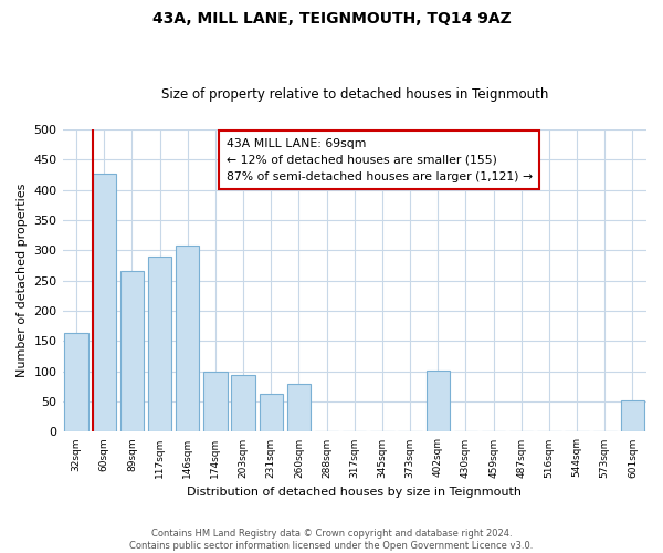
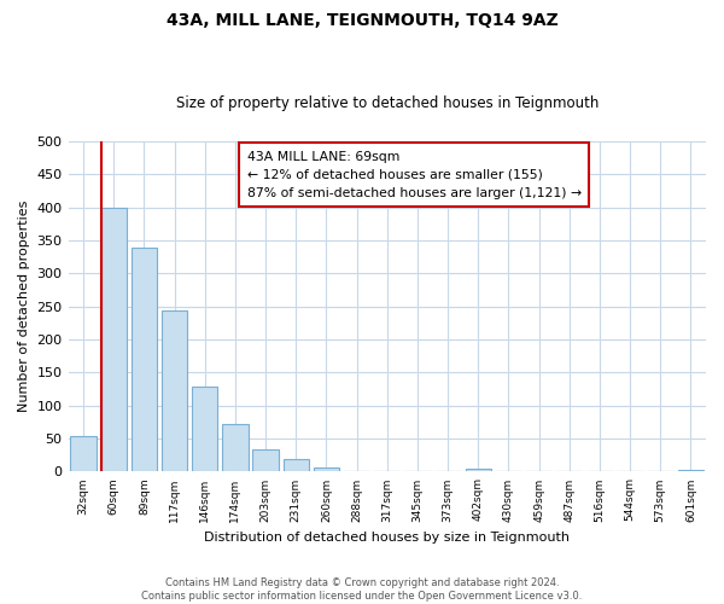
32sqm: 164 -> 53
60sqm: 426 -> 400
89sqm: 266 -> 338
117sqm: 290 -> 243
146sqm: 308 -> 128
174sqm: 100 -> 72
203sqm: 94 -> 34
231sqm: 62 -> 19
260sqm: 80 -> 6
402sqm: 102 -> 5
601sqm: 52 -> 3
